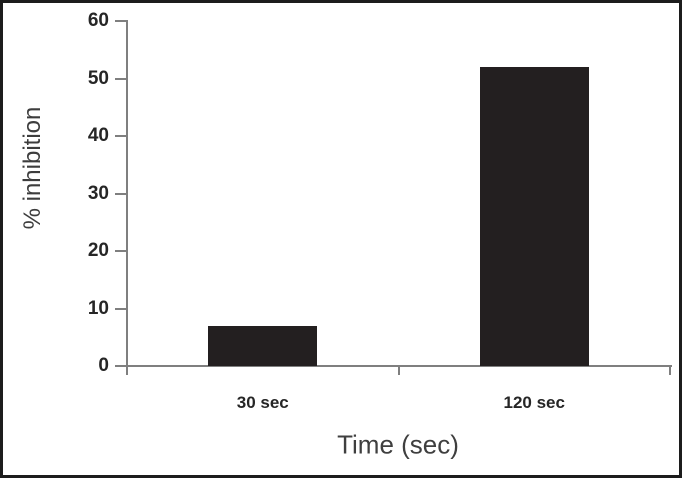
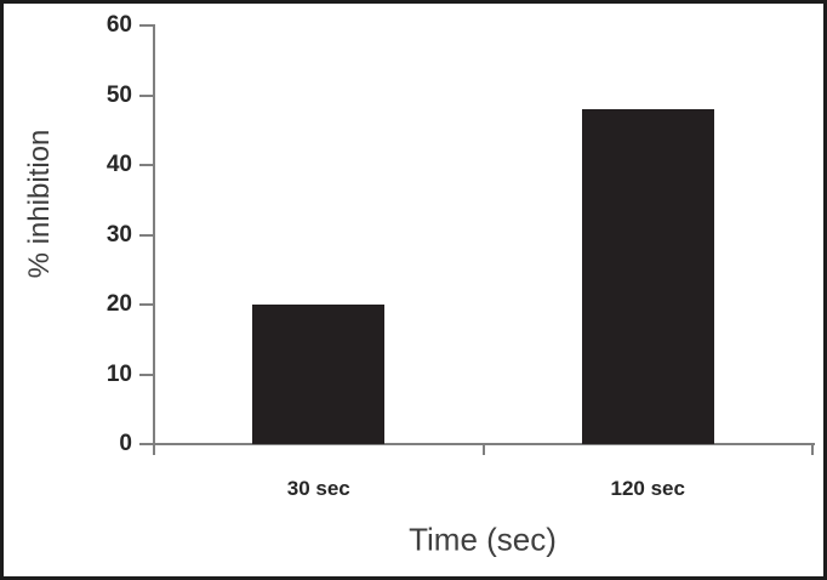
30 sec: 7 -> 20
120 sec: 52 -> 48
